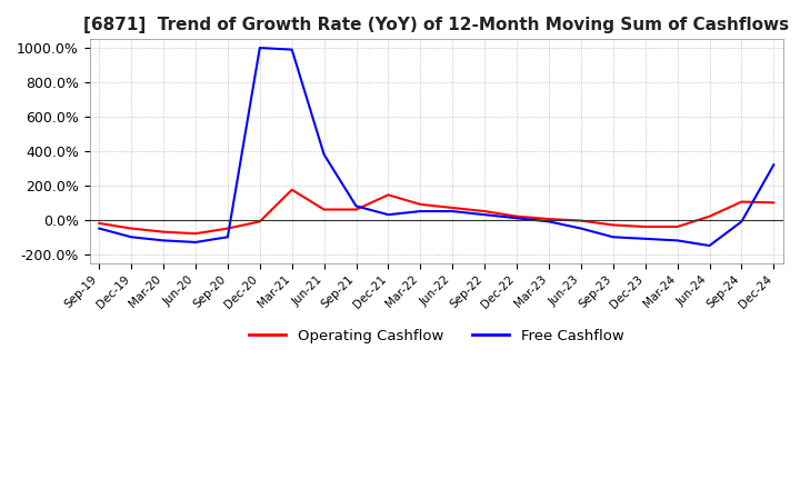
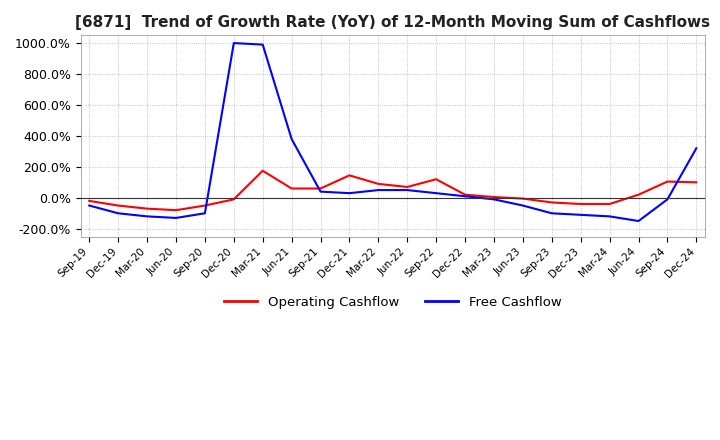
Free Cashflow/Sep-21: 80% -> 40%
Operating Cashflow/Sep-22: 50% -> 120%
